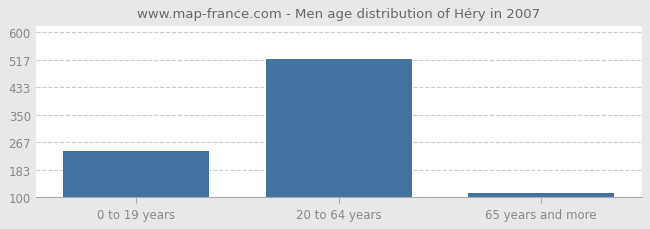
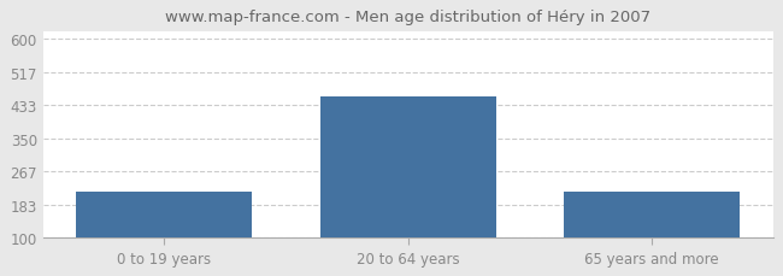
0 to 19 years: 240 -> 215
20 to 64 years: 520 -> 455
65 years and more: 113 -> 215
